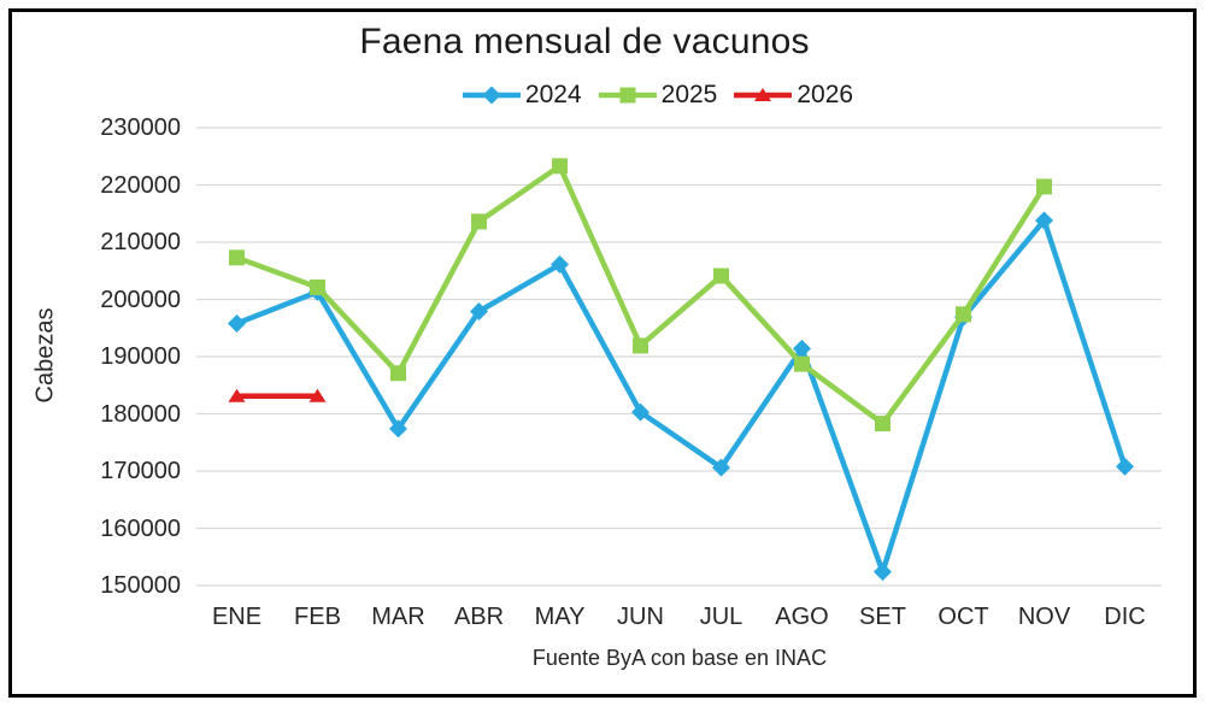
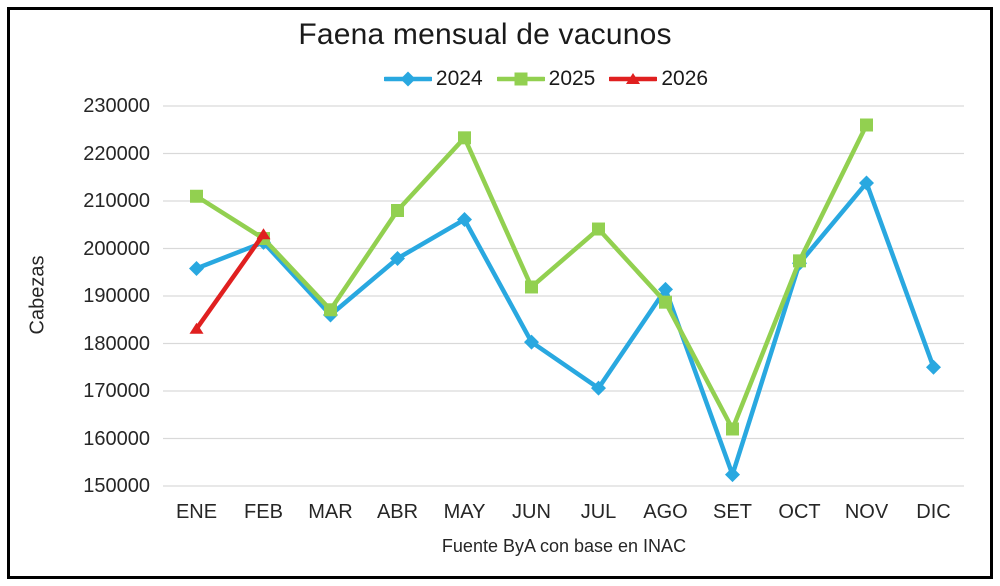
2025/ENE: 207000 -> 211000
2026/FEB: 183000 -> 203000
2024/MAR: 177000 -> 186000
2025/ABR: 214000 -> 208000
2025/SET: 178000 -> 162000
2025/NOV: 220000 -> 226000
2024/DIC: 171000 -> 175000
